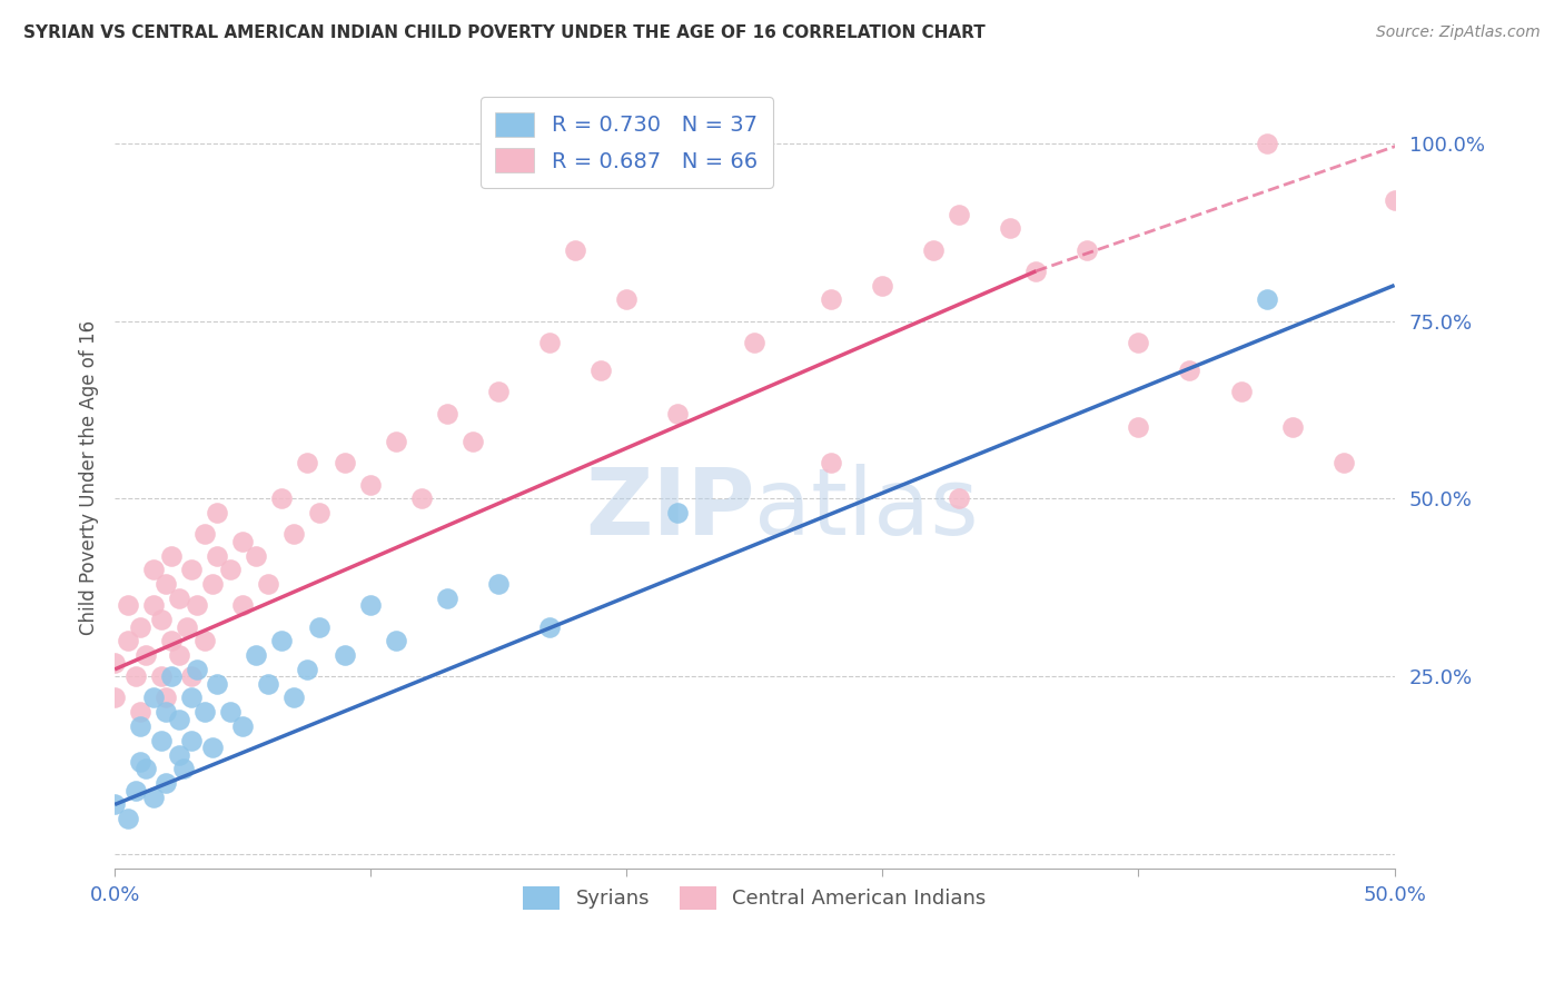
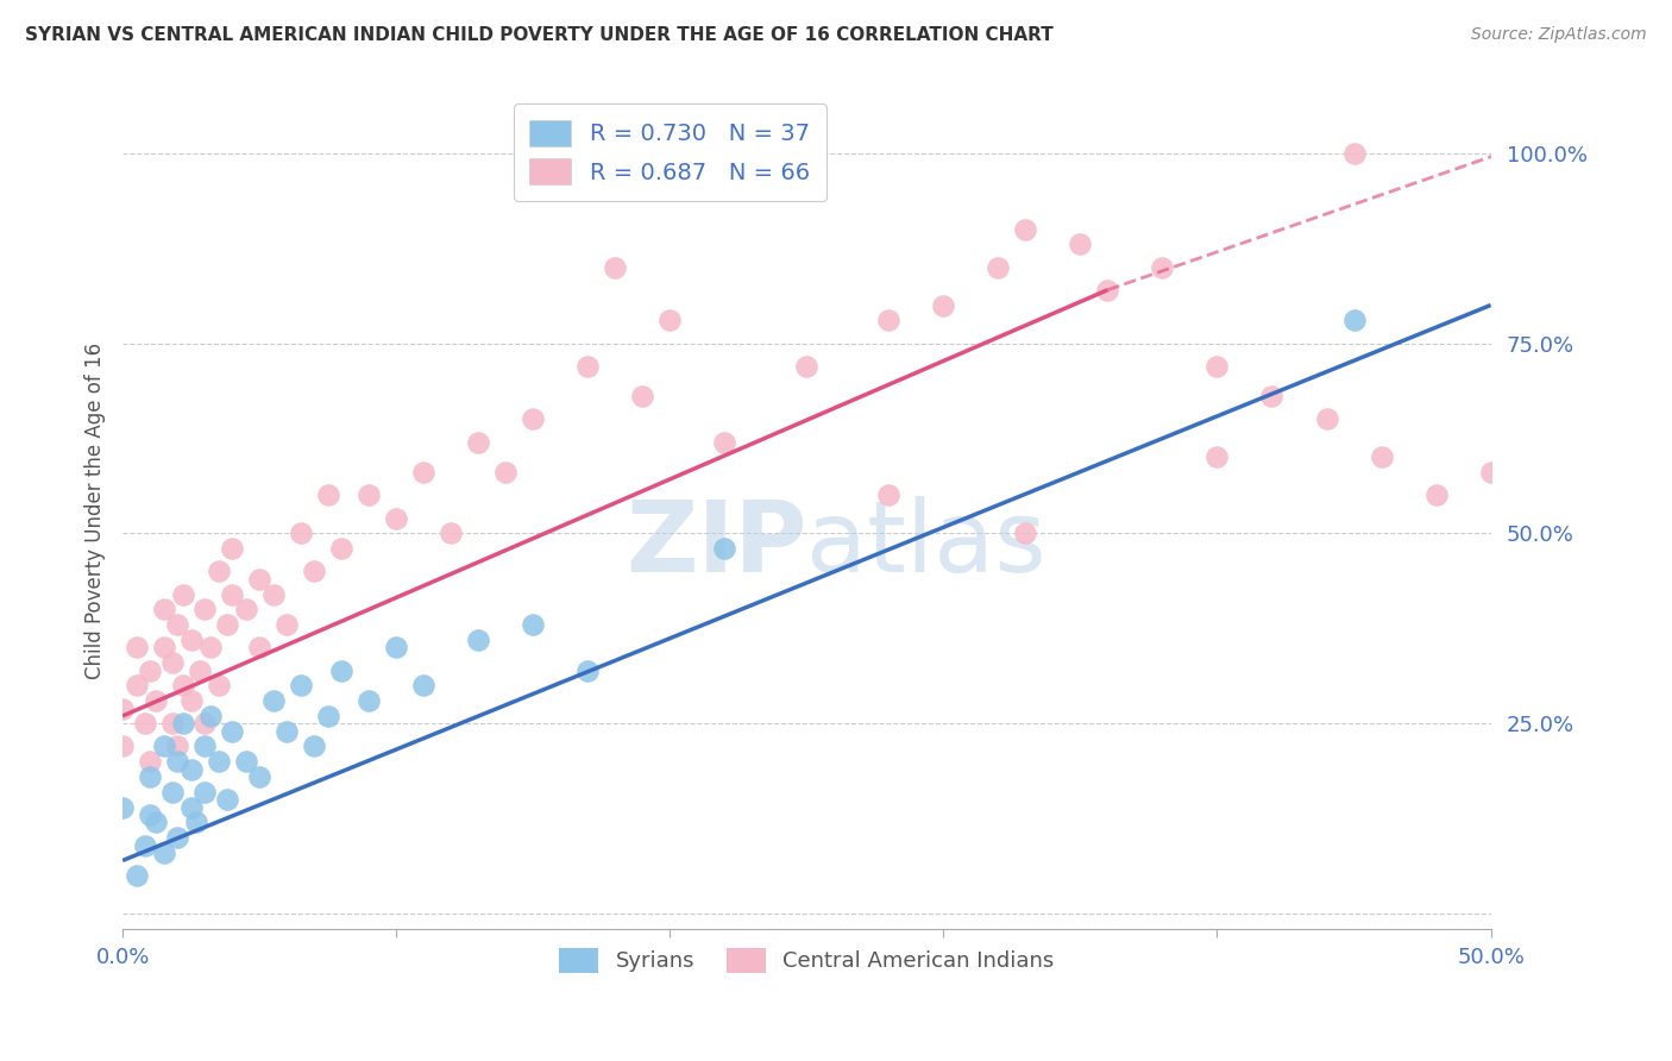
Syrians/0.0%: 7% -> 14%
Central American Indians/50.0%: 92% -> 58%
